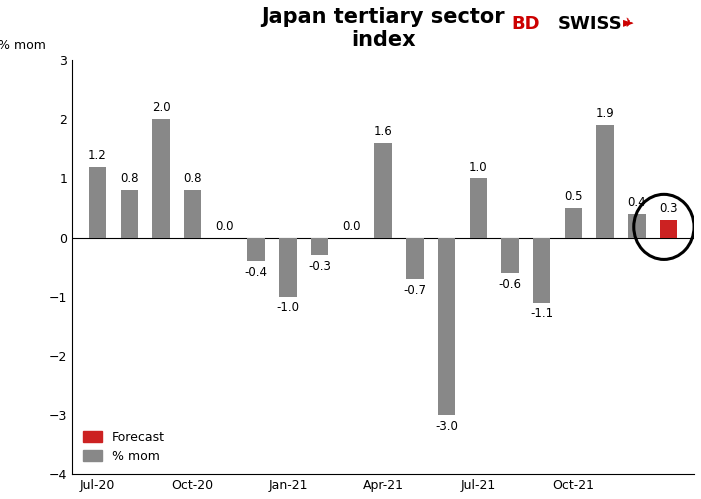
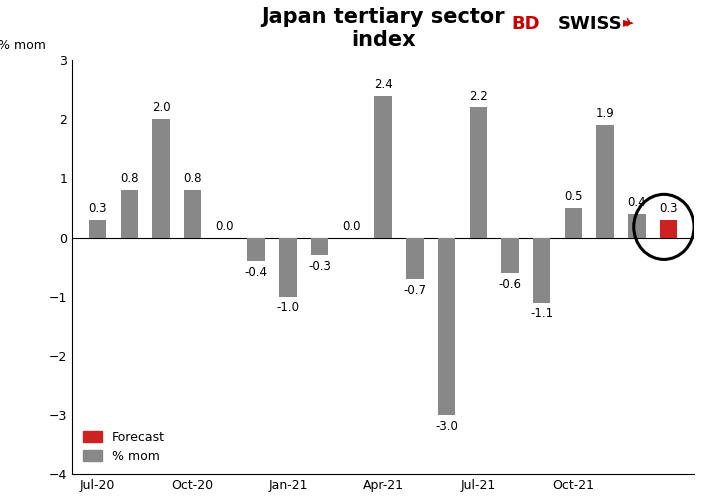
Jul-20: 1.2 -> 0.3
Apr-21: 1.6 -> 2.4
Jul-21: 1.0 -> 2.2
